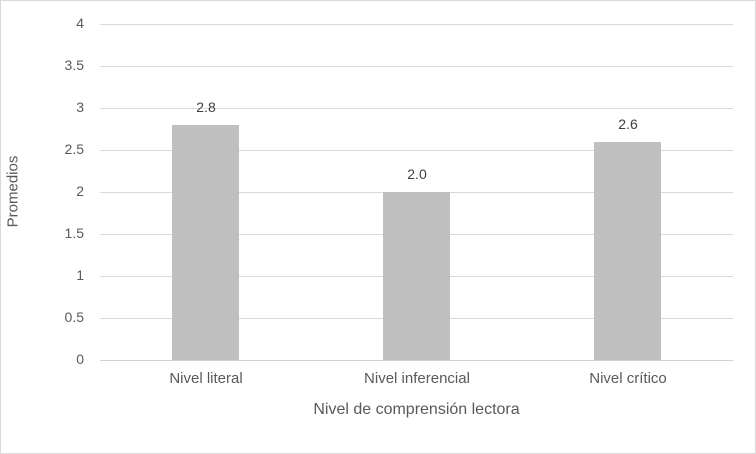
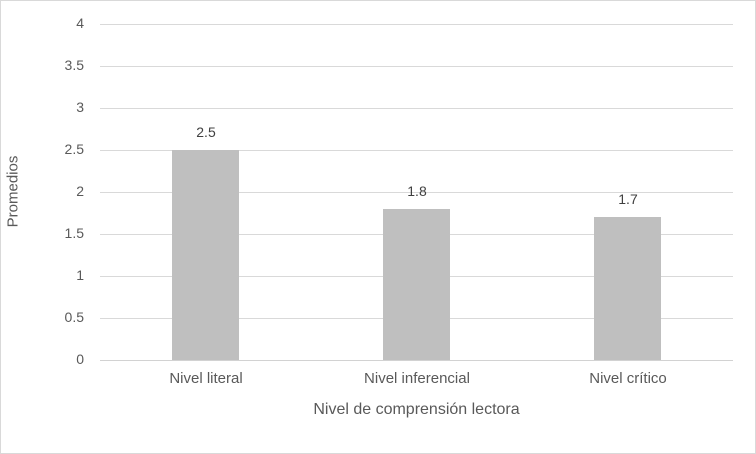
Nivel literal: 2.8 -> 2.5
Nivel inferencial: 2.0 -> 1.8
Nivel crítico: 2.6 -> 1.7
